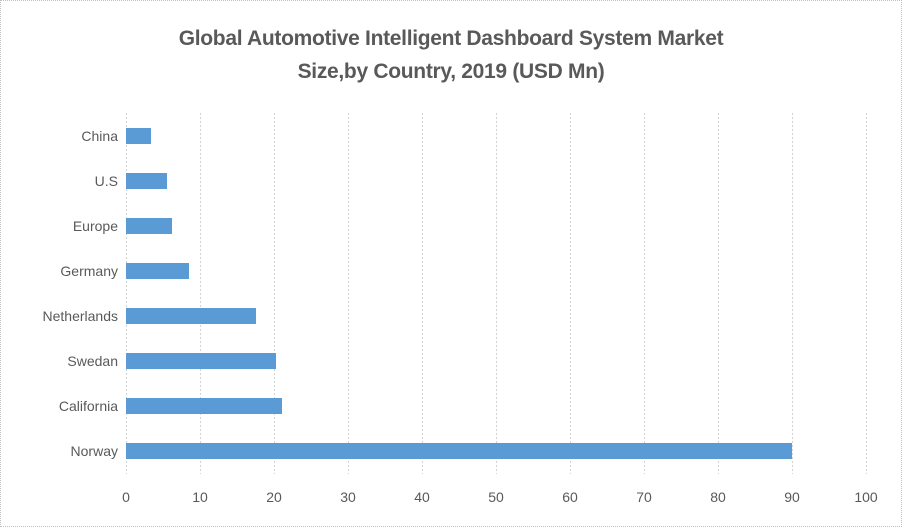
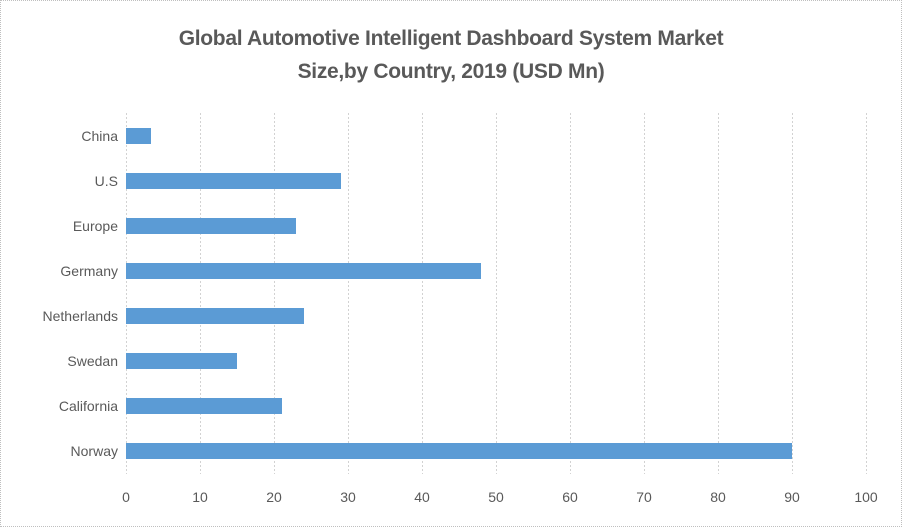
U.S: 6 -> 29
Europe: 6 -> 23
Germany: 8 -> 48
Netherlands: 18 -> 24
Swedan: 20 -> 15
